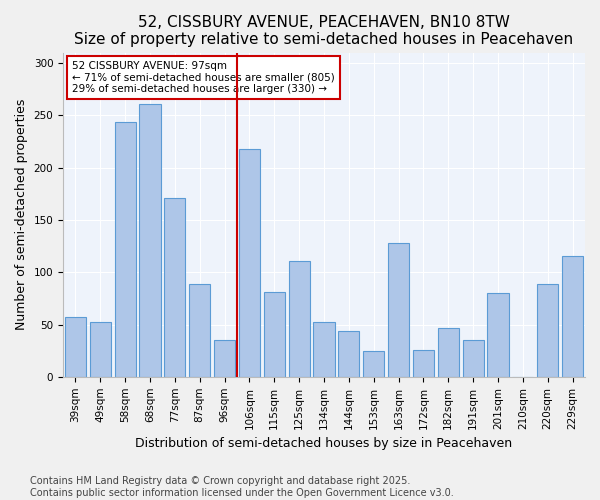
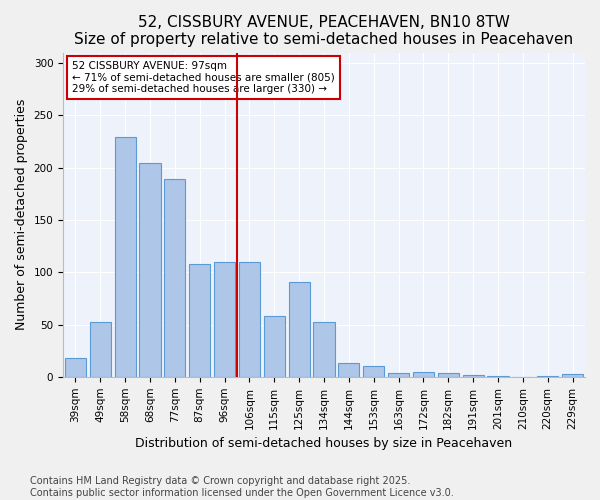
39sqm: 57 -> 18
58sqm: 244 -> 229
68sqm: 261 -> 205
77sqm: 171 -> 189
87sqm: 89 -> 108
96sqm: 35 -> 110
106sqm: 218 -> 110
115sqm: 81 -> 58
125sqm: 111 -> 91
144sqm: 44 -> 13
153sqm: 25 -> 10
163sqm: 128 -> 4
172sqm: 26 -> 5
182sqm: 47 -> 4
191sqm: 35 -> 2
201sqm: 80 -> 1
220sqm: 89 -> 1
229sqm: 116 -> 3
